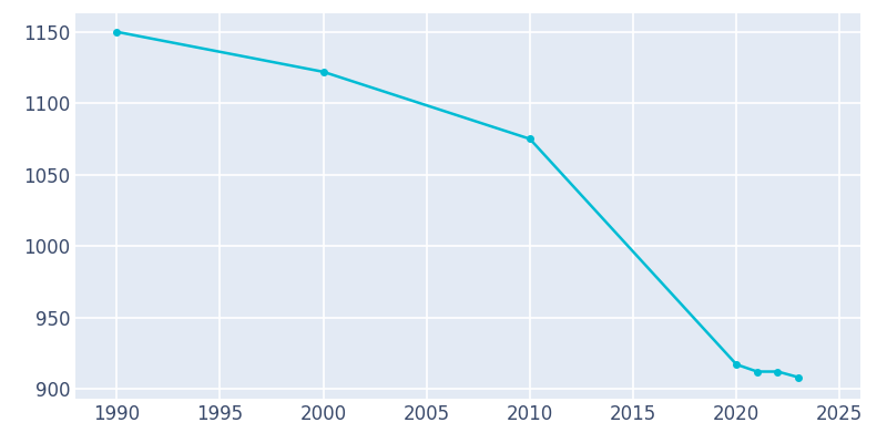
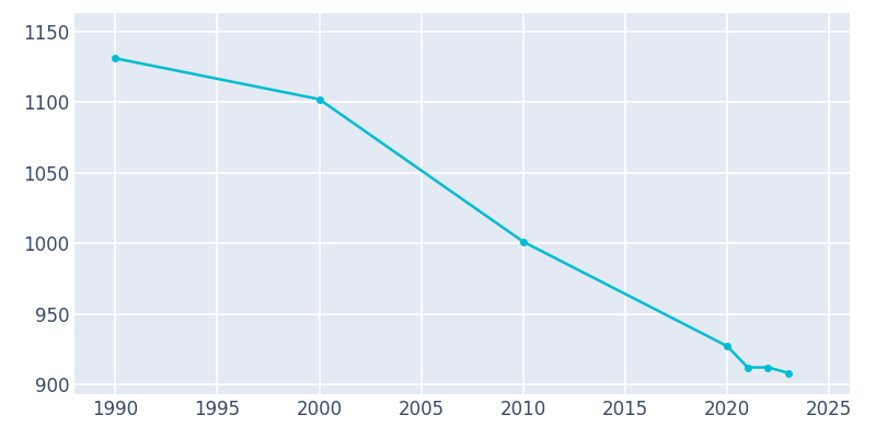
1990: 1150 -> 1131
2000: 1122 -> 1102
2010: 1075 -> 1001
2020: 917 -> 927
